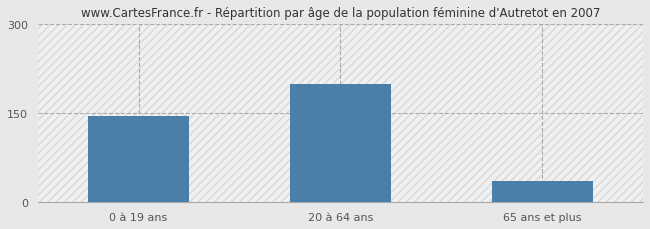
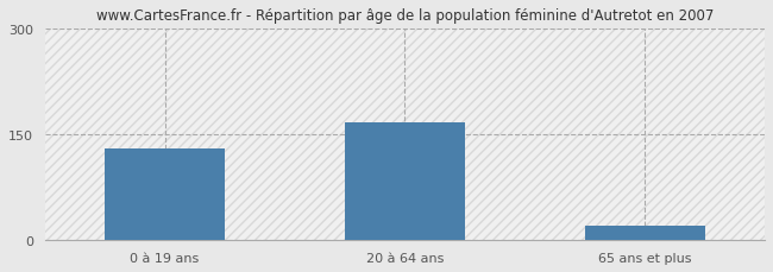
0 à 19 ans: 146 -> 130
20 à 64 ans: 200 -> 168
65 ans et plus: 36 -> 20
